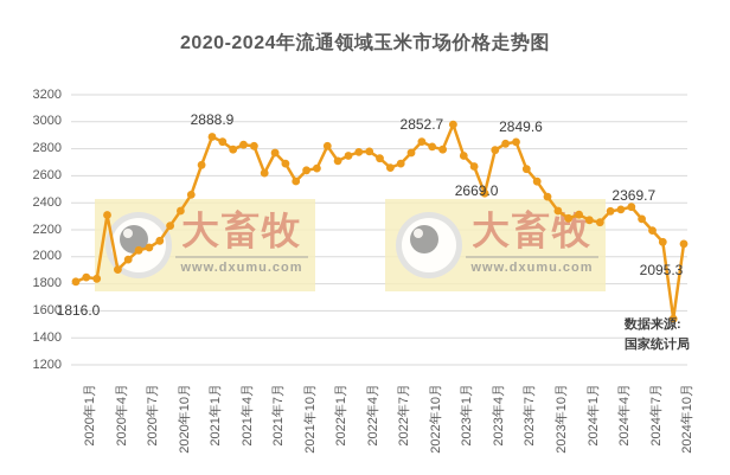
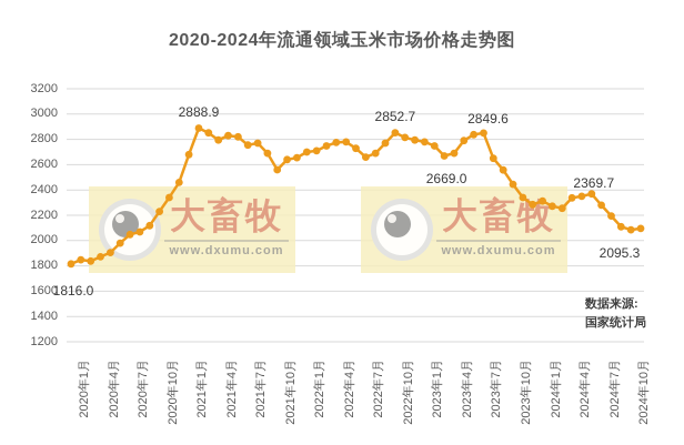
2020年4月: 2310 -> 1870
2021年7月: 2620 -> 2760
2022年1月: 2820 -> 2700
2023年1月: 2980 -> 2780
2023年4月: 2470 -> 2690
2024年10月: 1540 -> 2080
